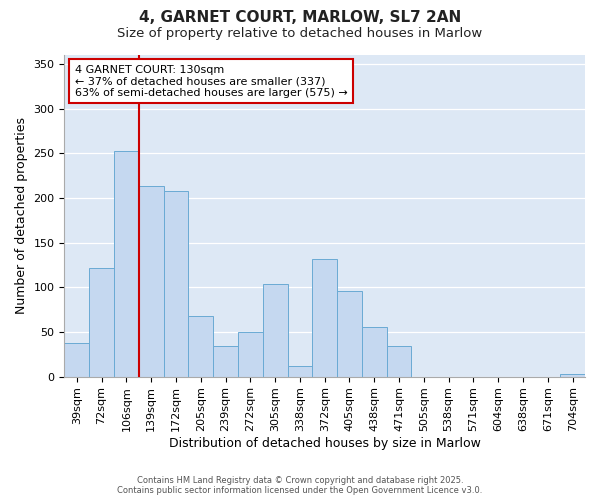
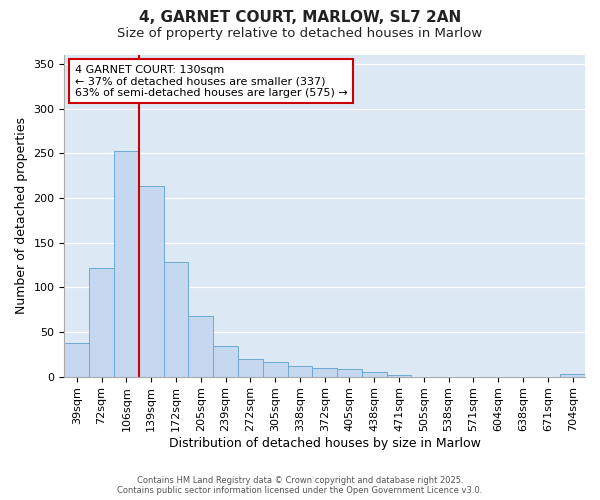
172sqm: 208 -> 128
272sqm: 50 -> 20
305sqm: 104 -> 16
372sqm: 132 -> 10
405sqm: 96 -> 9
438sqm: 56 -> 5
471sqm: 34 -> 2
